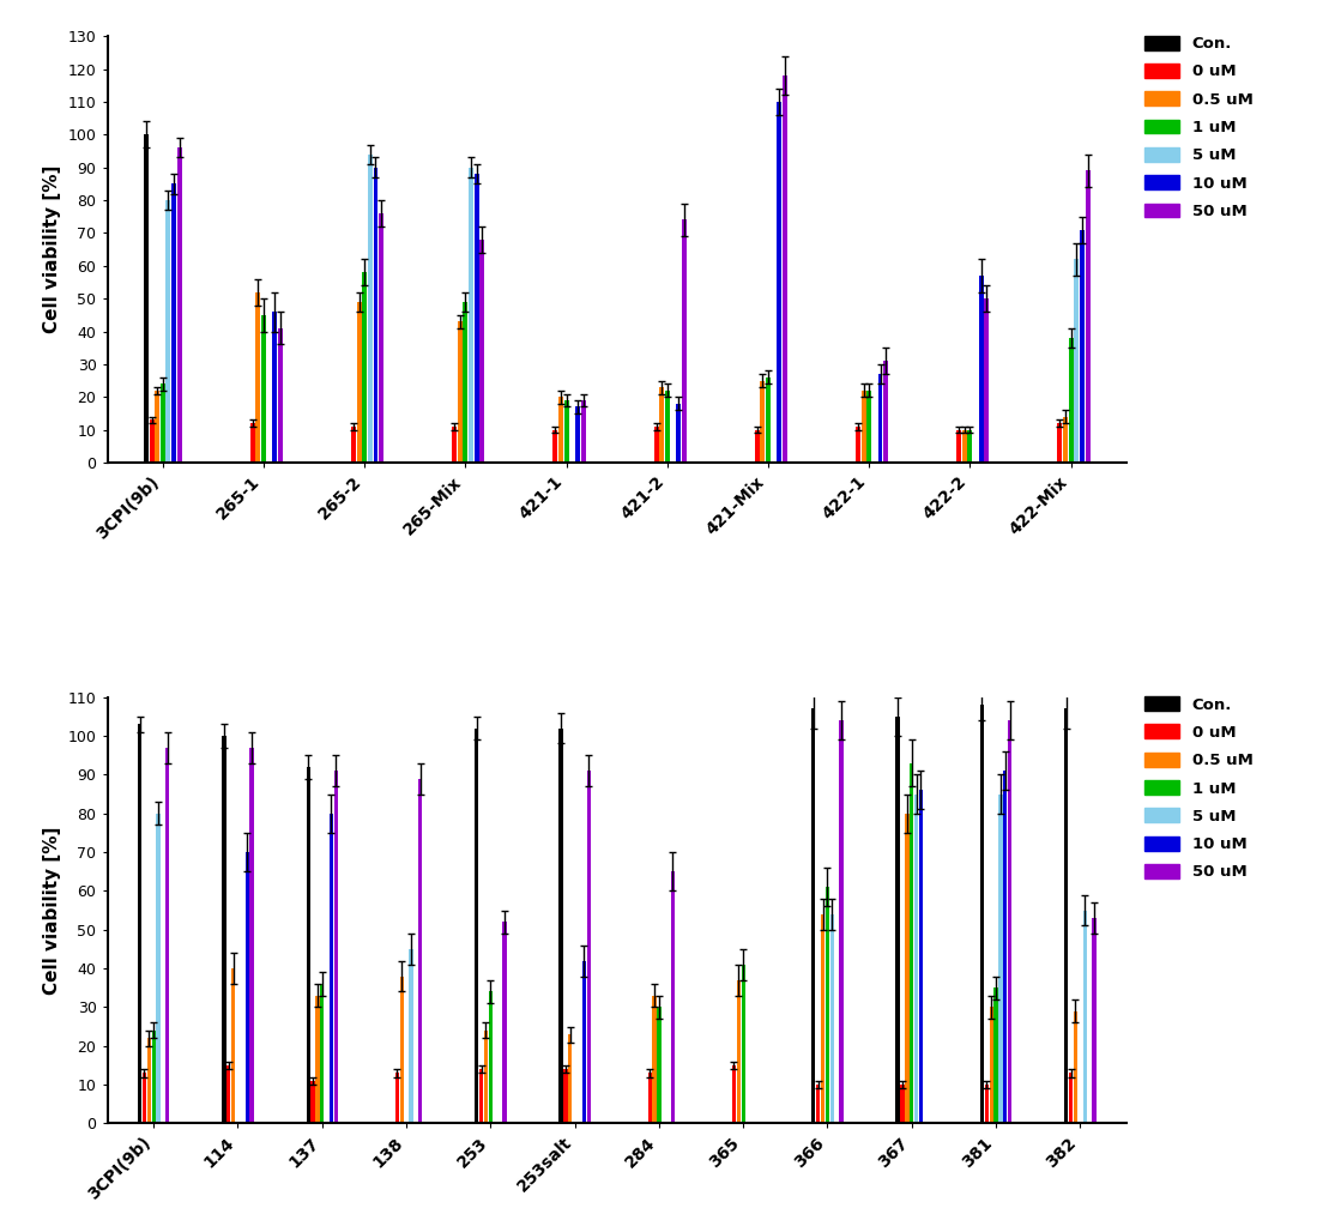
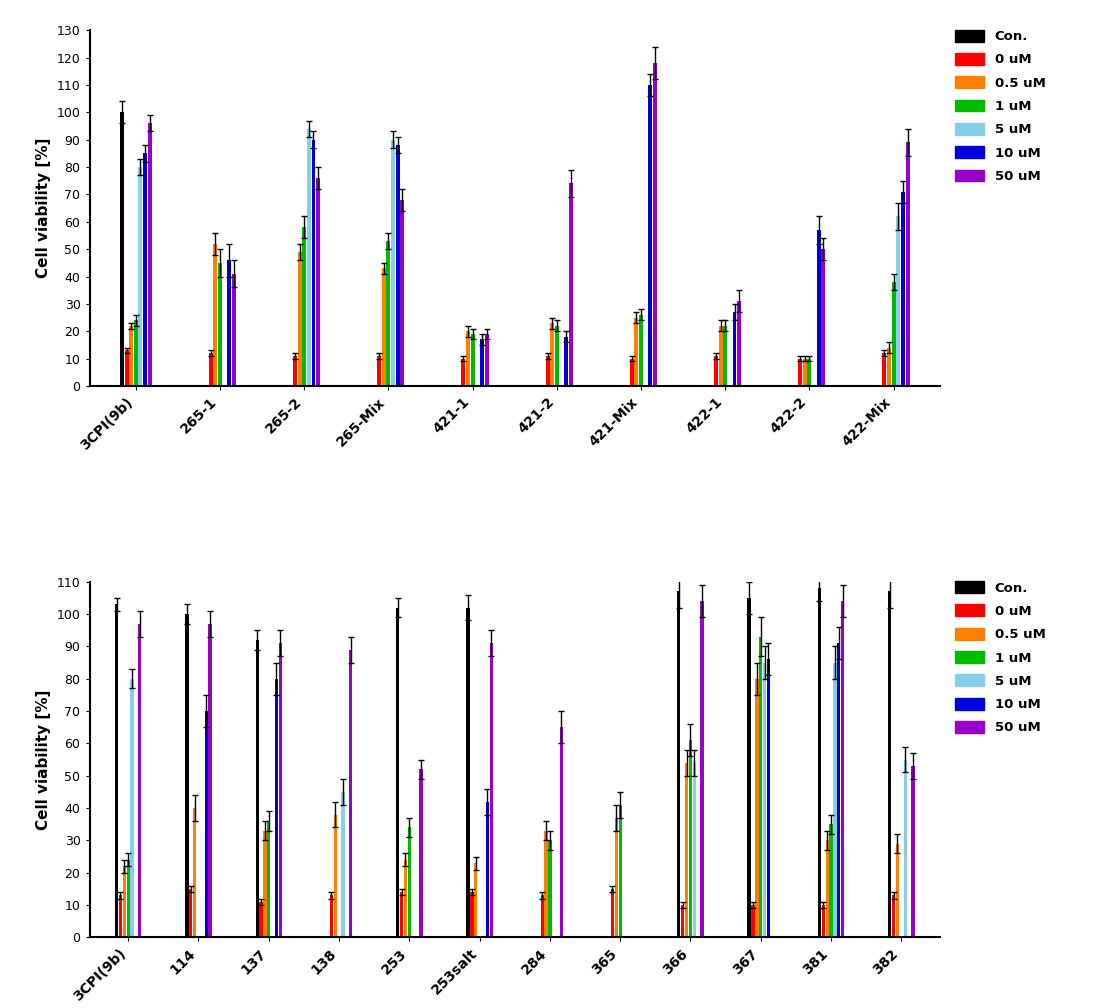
1 uM/265-Mix: 49 -> 53
